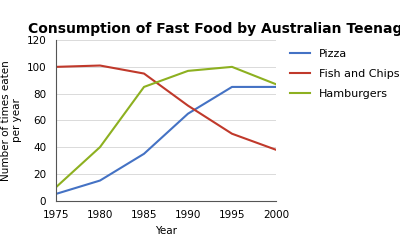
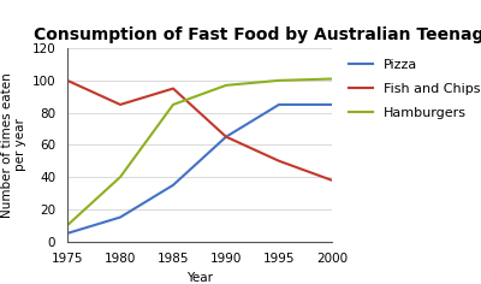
Fish and Chips/1980: 101 -> 85
Fish and Chips/1990: 71 -> 65
Hamburgers/2000: 87 -> 101
